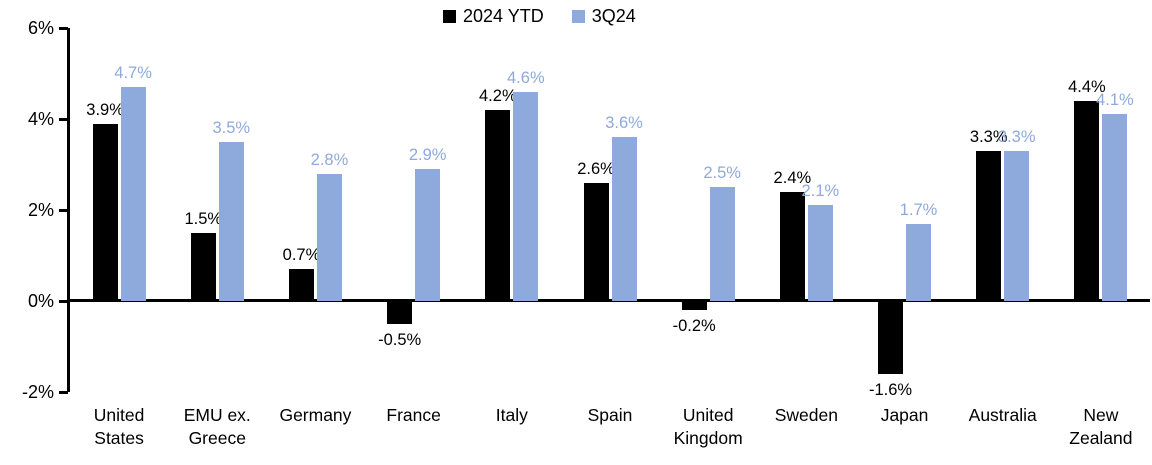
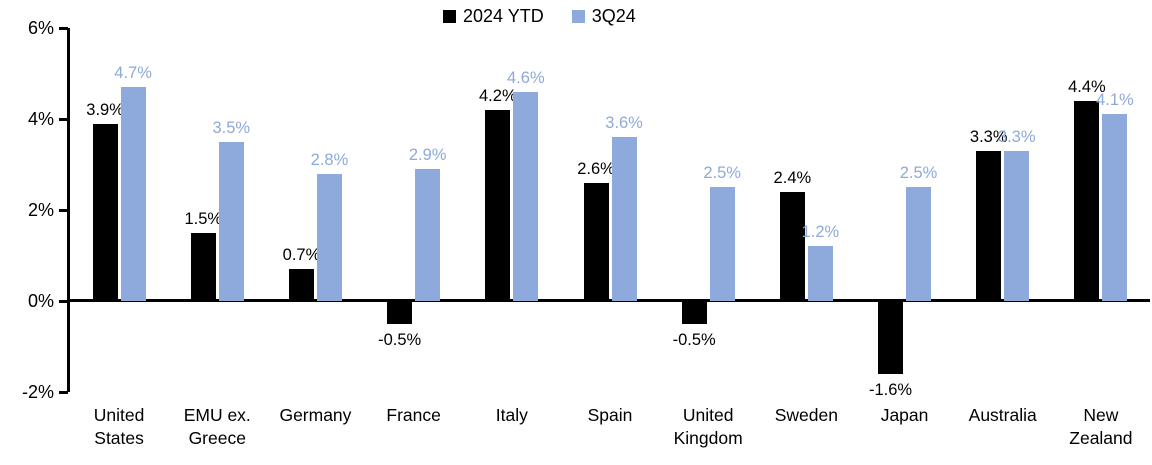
2024 YTD/United Kingdom: -0.2% -> -0.5%
3Q24/Sweden: 2.1% -> 1.2%
3Q24/Japan: 1.7% -> 2.5%
